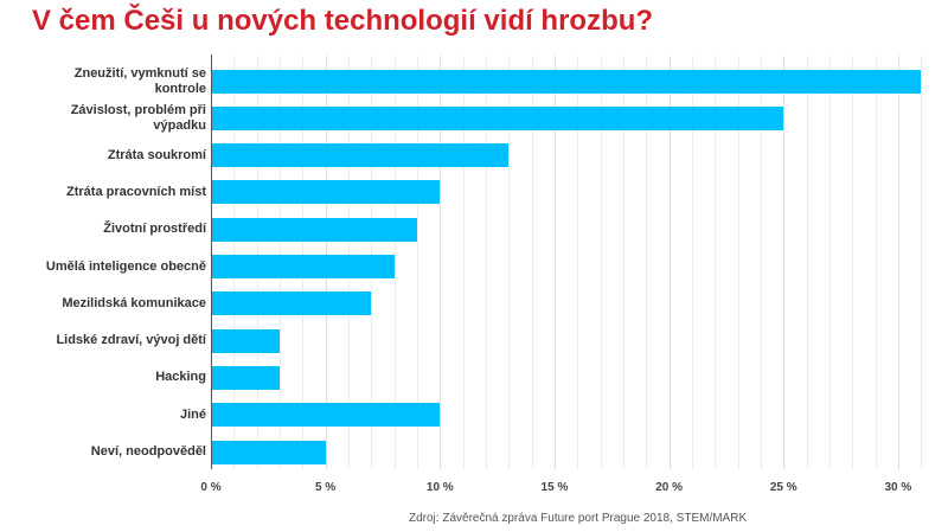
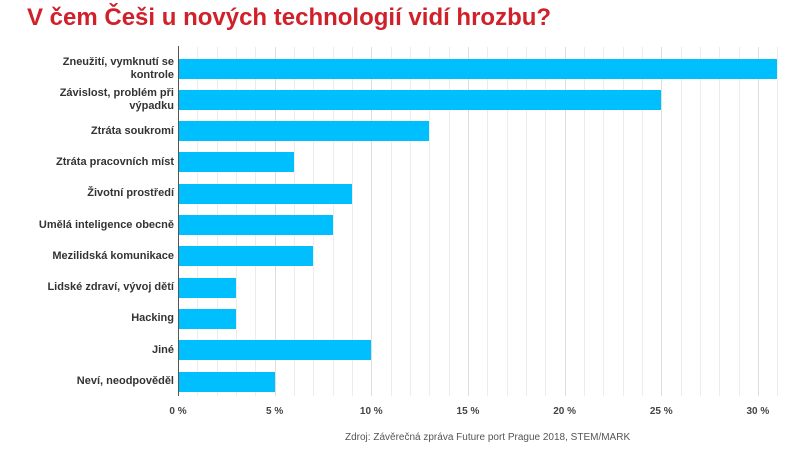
Ztráta pracovních míst: 10% -> 6%
